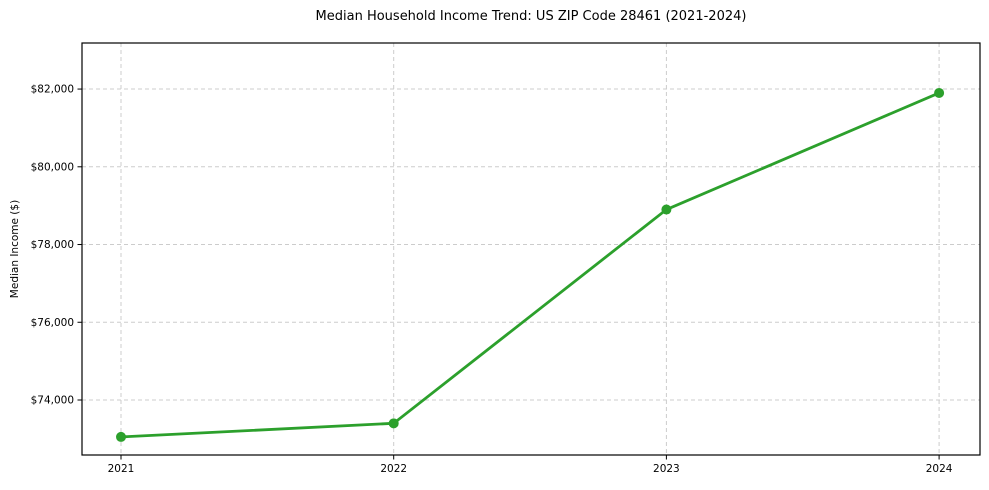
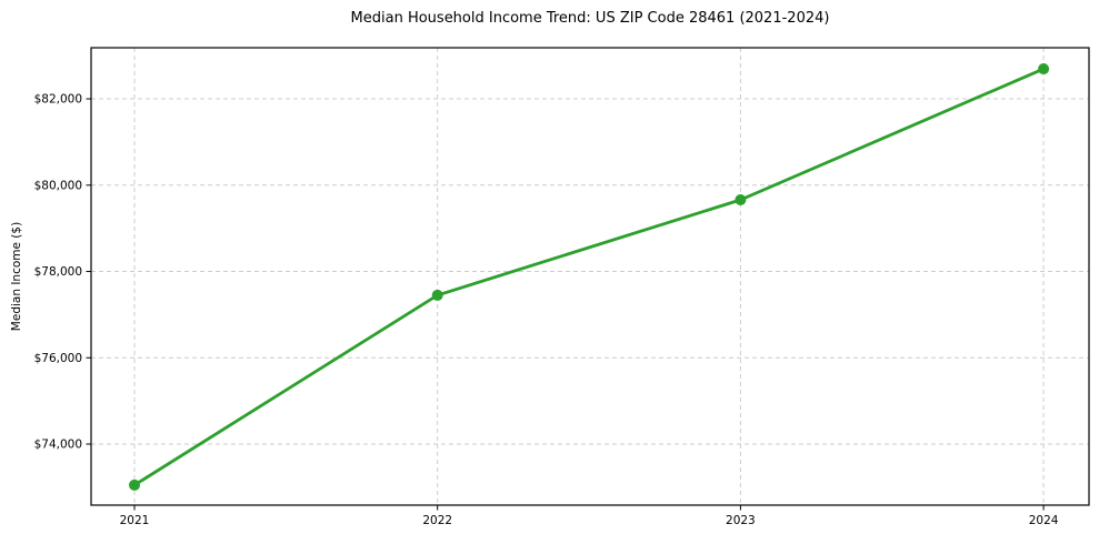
2022: $73400 -> $77400
2023: $78900 -> $79700
2024: $81900 -> $82700
